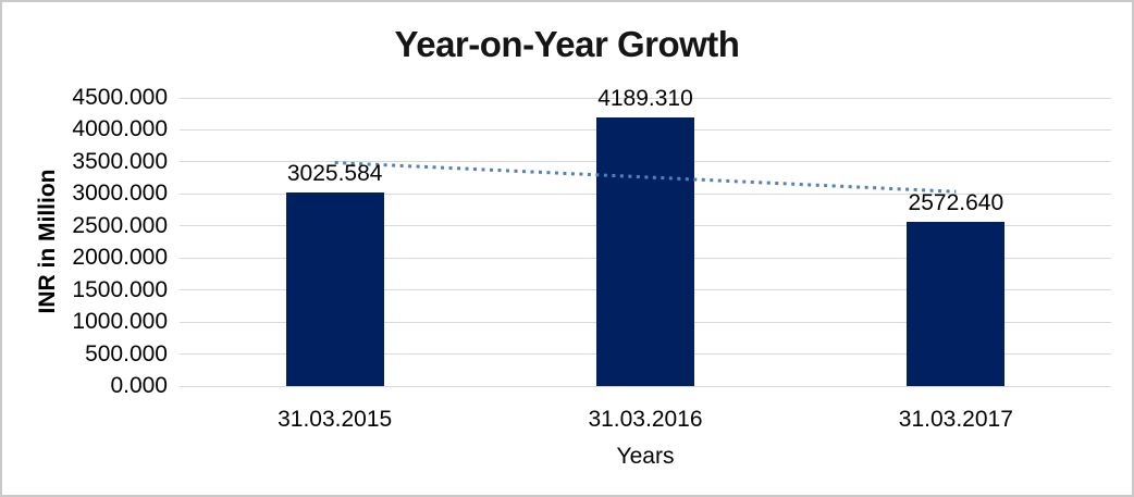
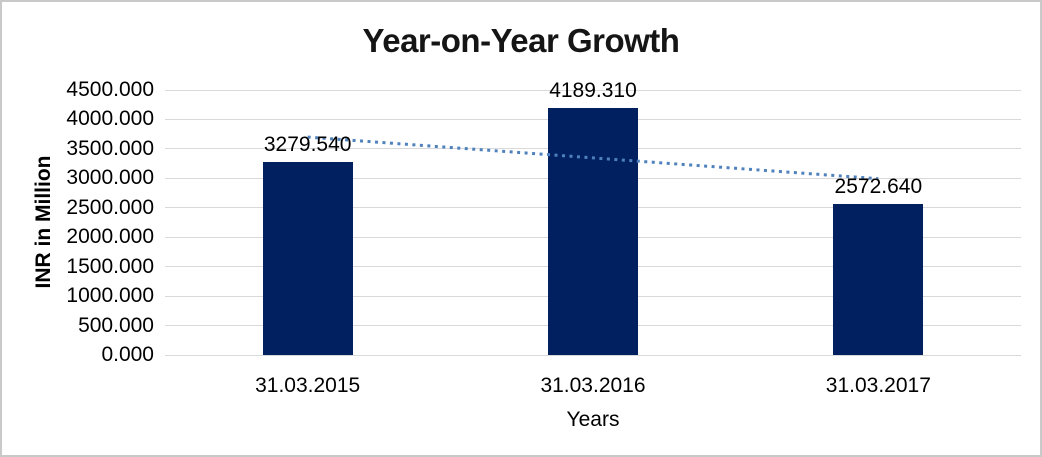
31.03.2015: 3025.584 -> 3279.540
